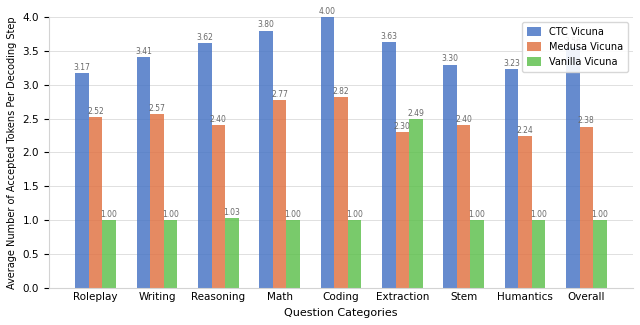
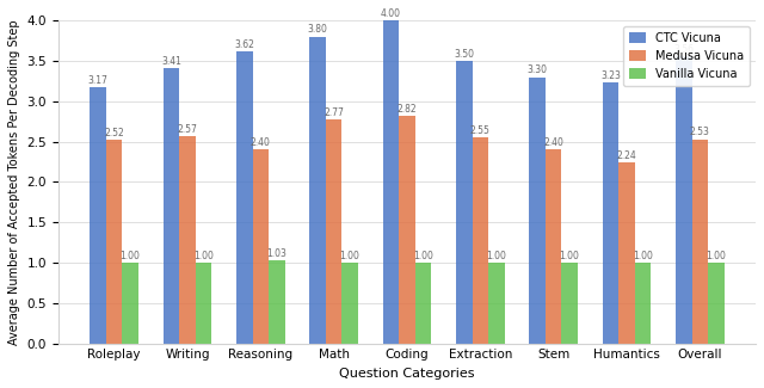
CTC Vicuna/Extraction: 3.63 -> 3.50
Medusa Vicuna/Extraction: 2.30 -> 2.55
Vanilla Vicuna/Extraction: 2.49 -> 1.00
Medusa Vicuna/Overall: 2.38 -> 2.53
